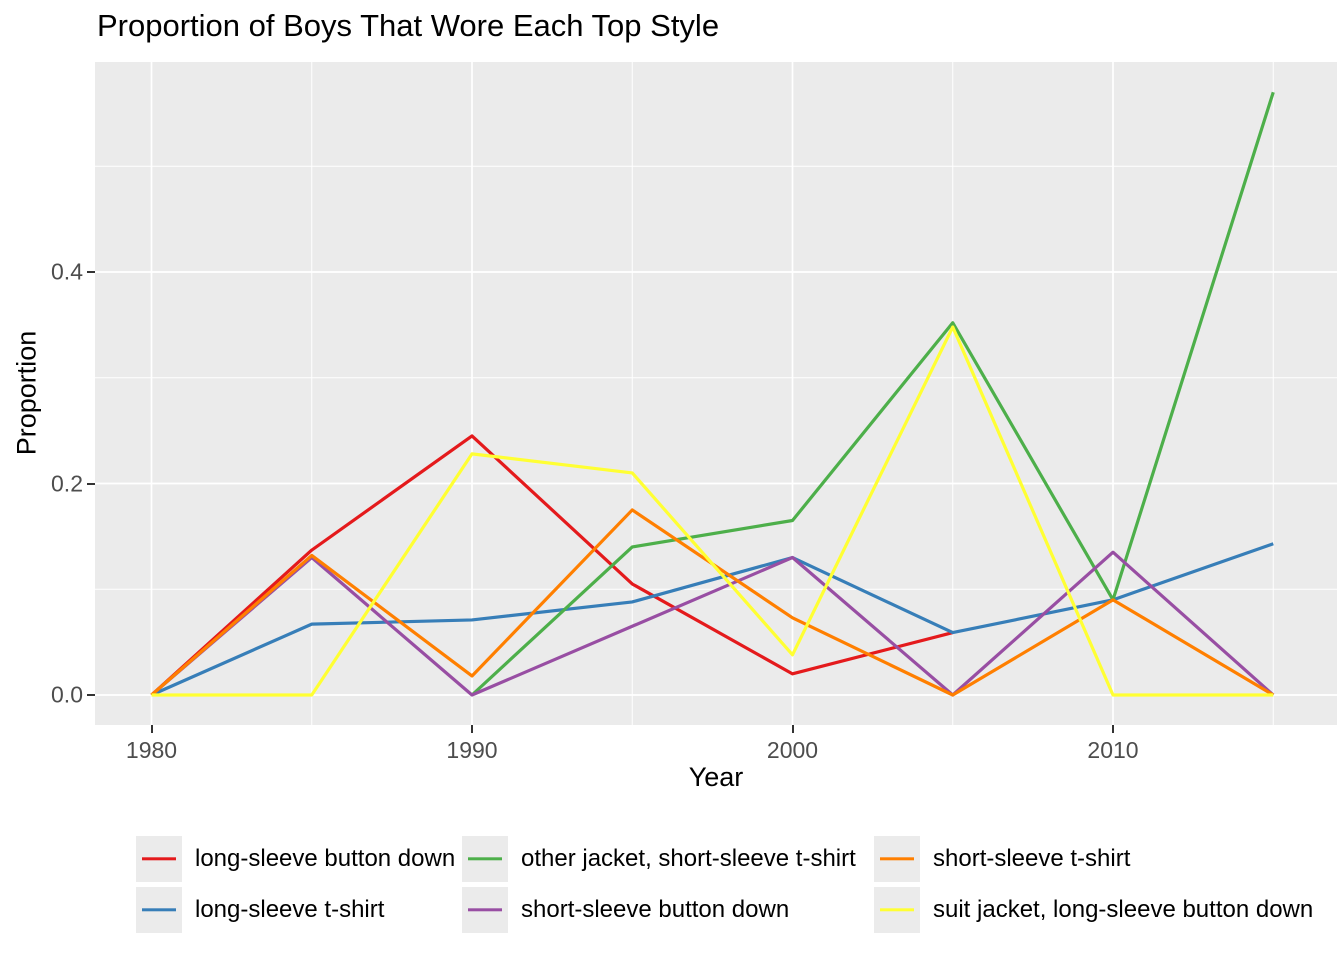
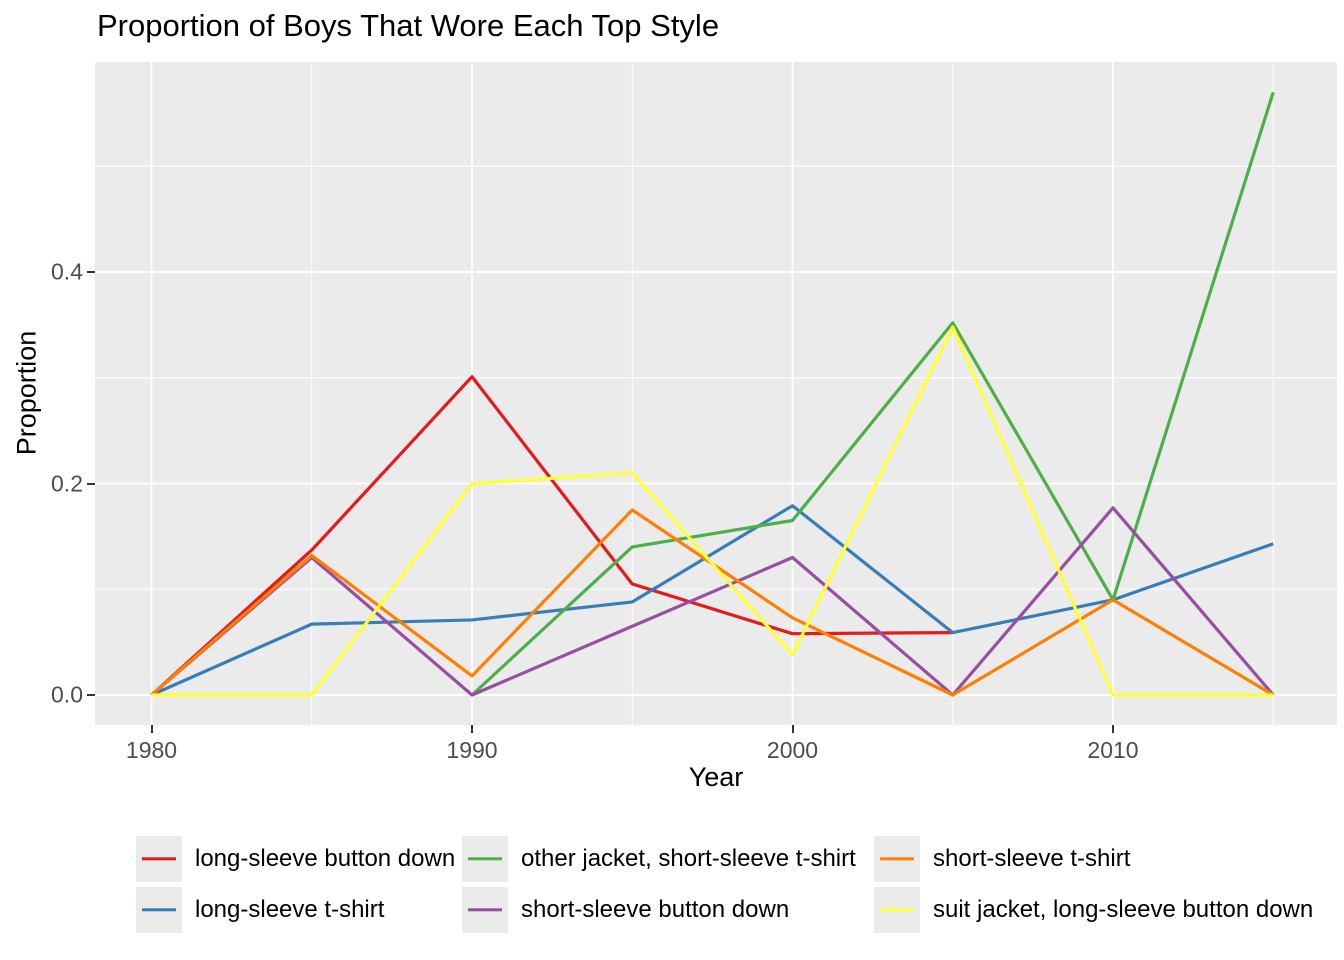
long-sleeve button down/1990: 0.245 -> 0.301
suit jacket, long-sleeve button down/1990: 0.228 -> 0.200
long-sleeve button down/2000: 0.020 -> 0.058
long-sleeve t-shirt/2000: 0.130 -> 0.179
short-sleeve button down/2010: 0.135 -> 0.177
